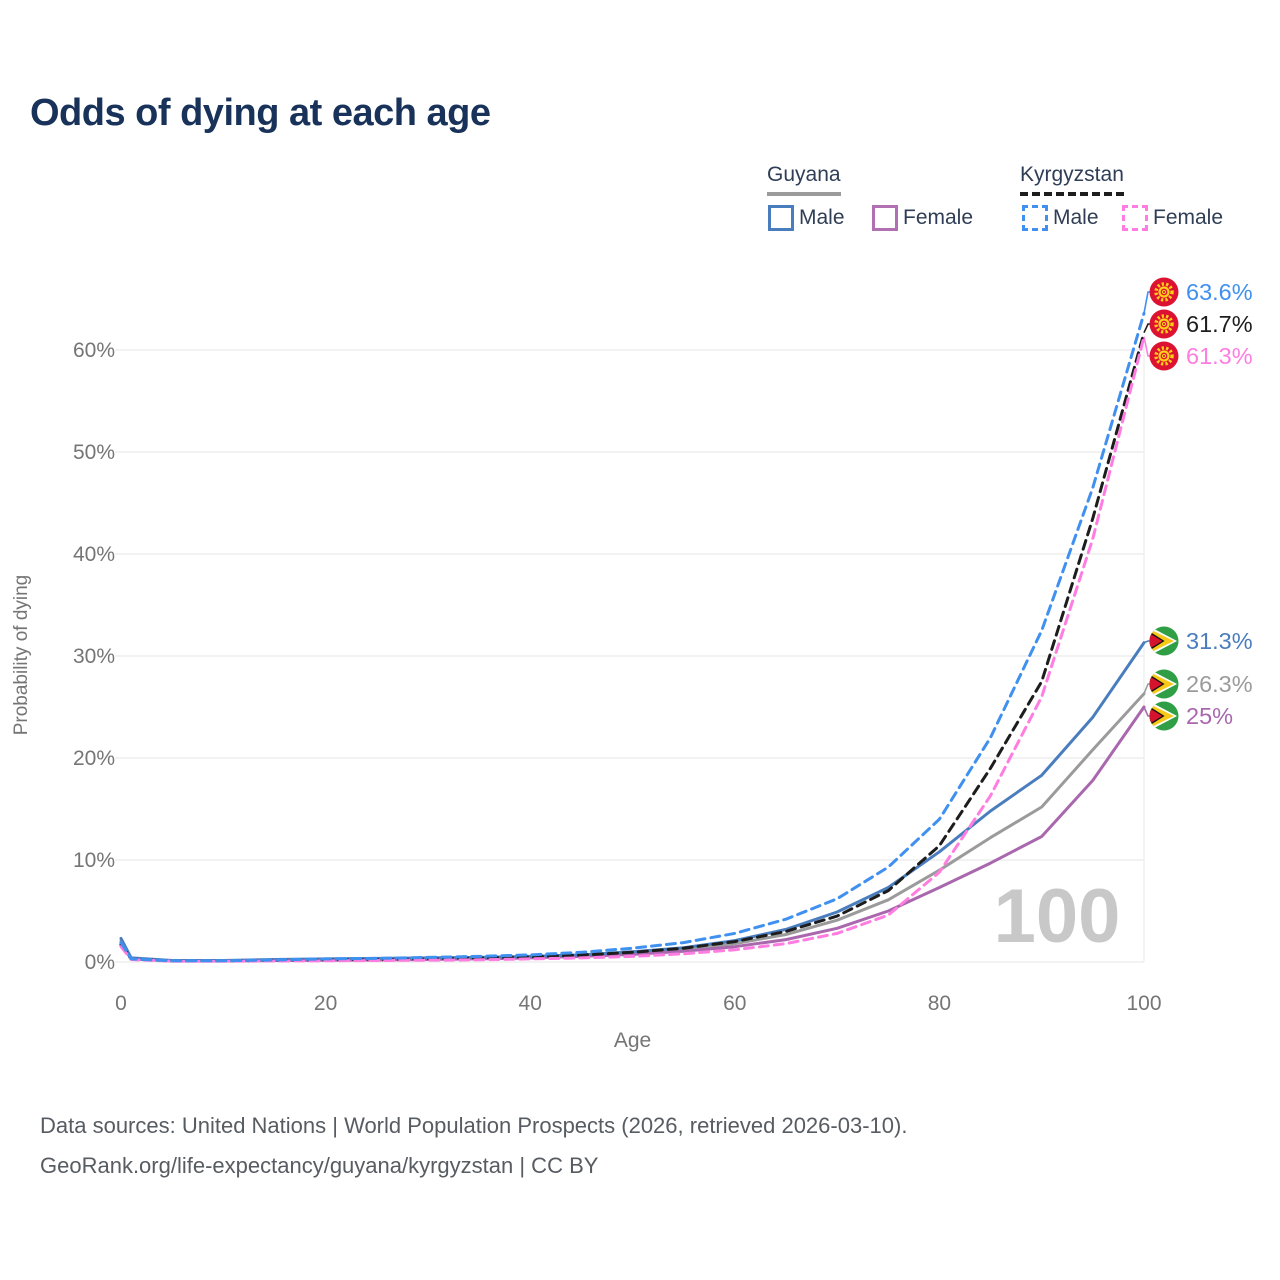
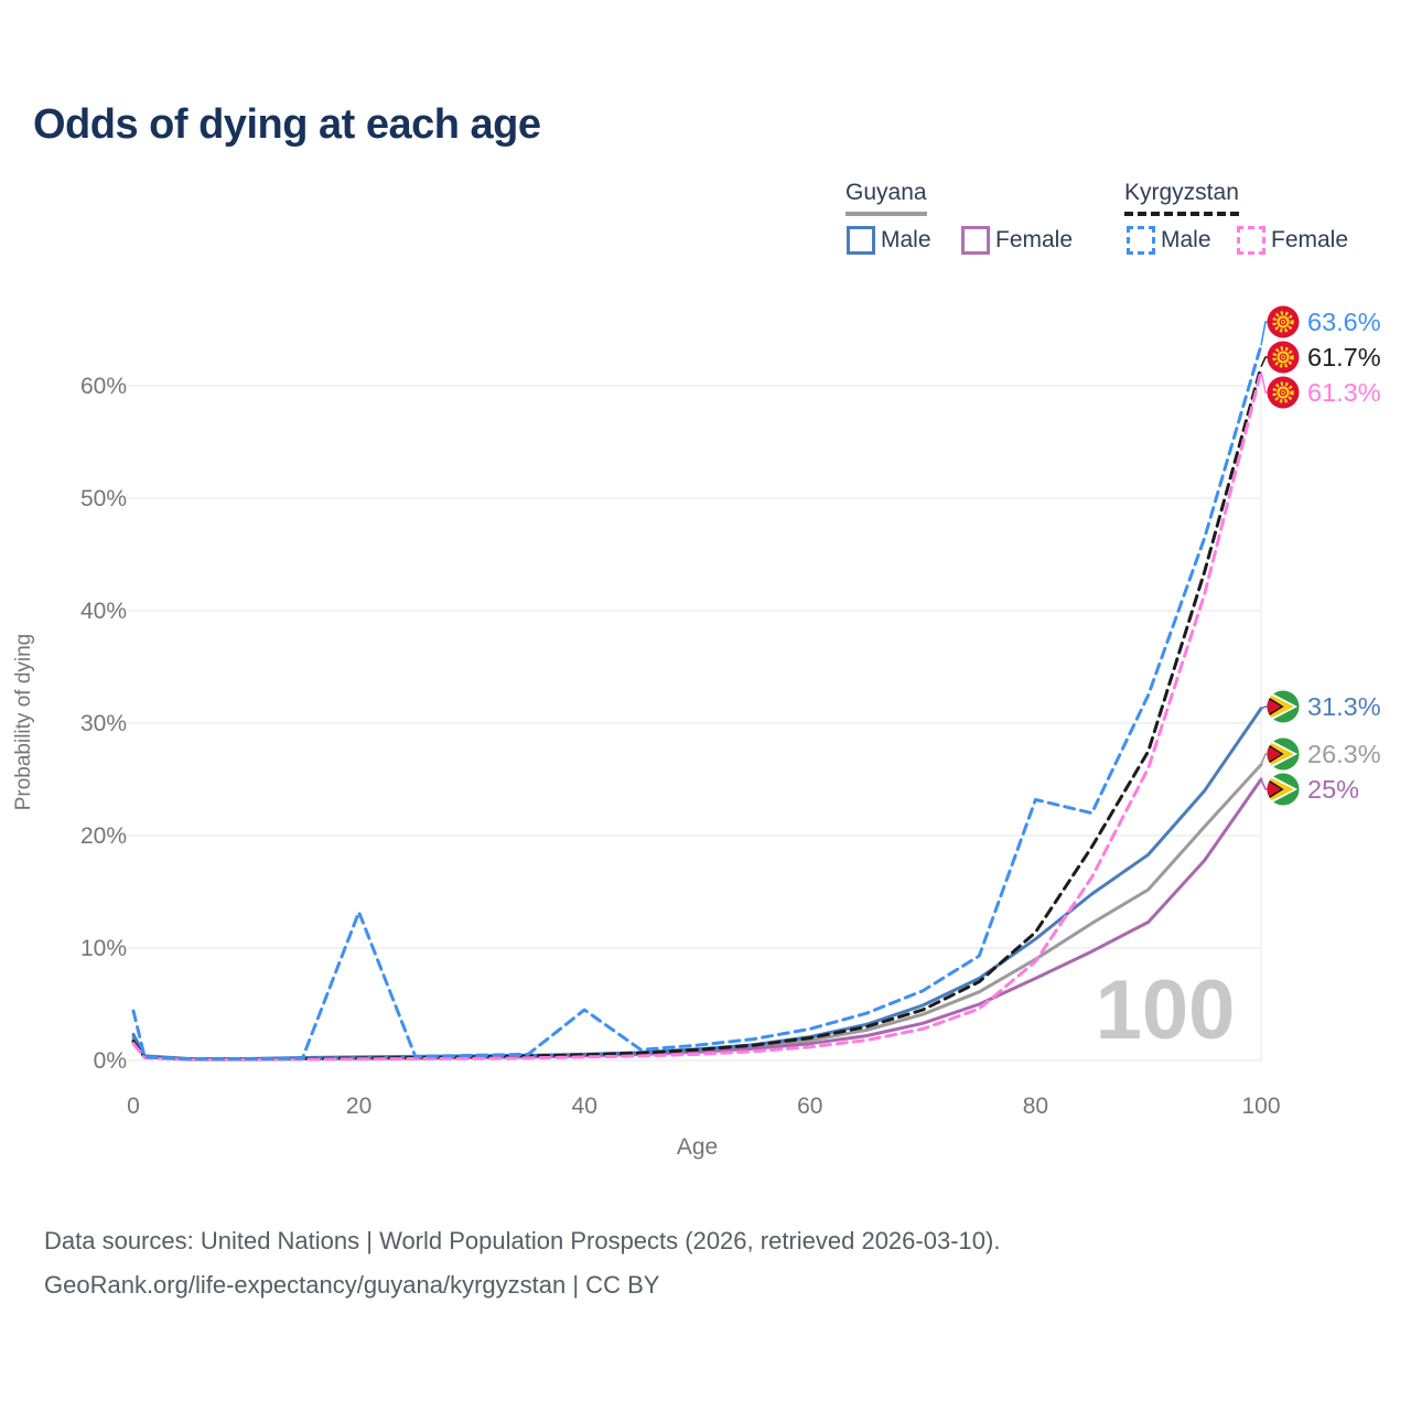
Kyrgyzstan Male/0: 1.9% -> 4.4%
Kyrgyzstan Male/20: 0.3% -> 13.2%
Kyrgyzstan Male/40: 0.7% -> 4.5%
Kyrgyzstan Male/80: 14.0% -> 23.2%
